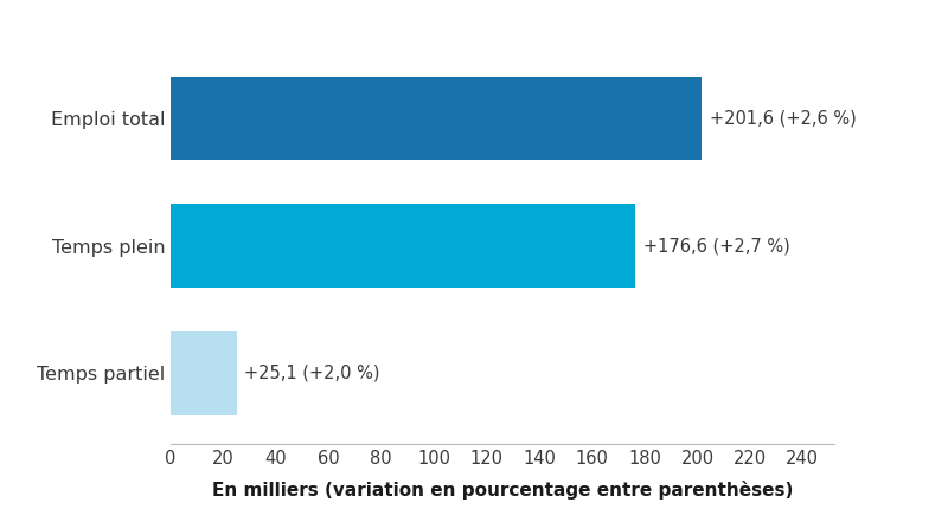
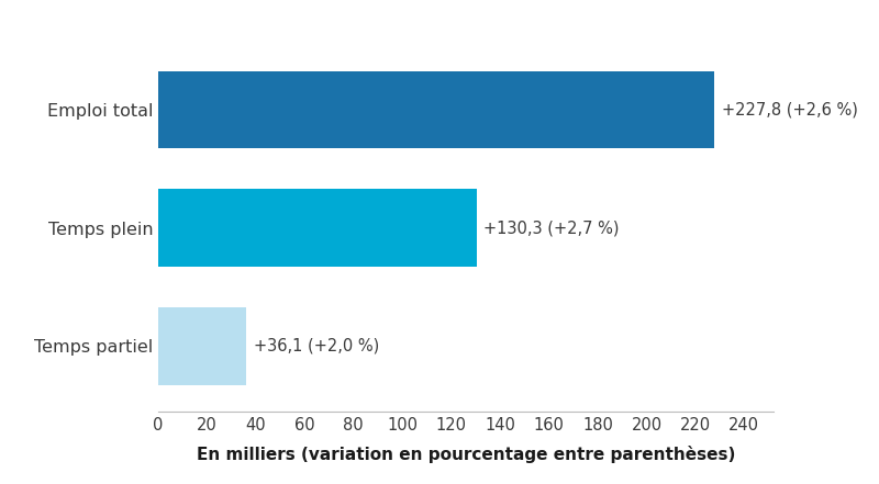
Emploi total: +201,6 -> +227,8
Temps plein: +176,6 -> +130,3
Temps partiel: +25,1 -> +36,1
